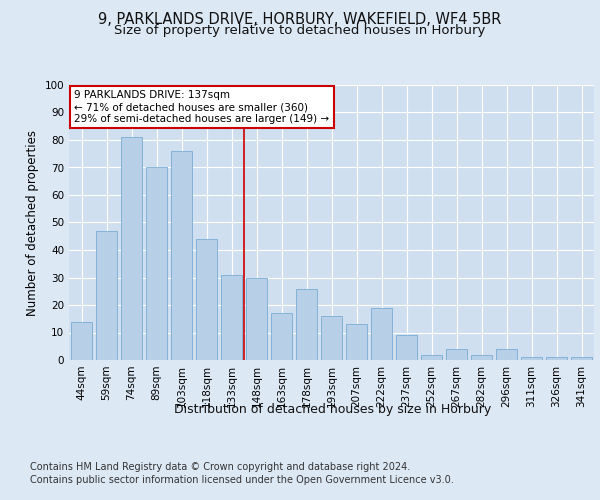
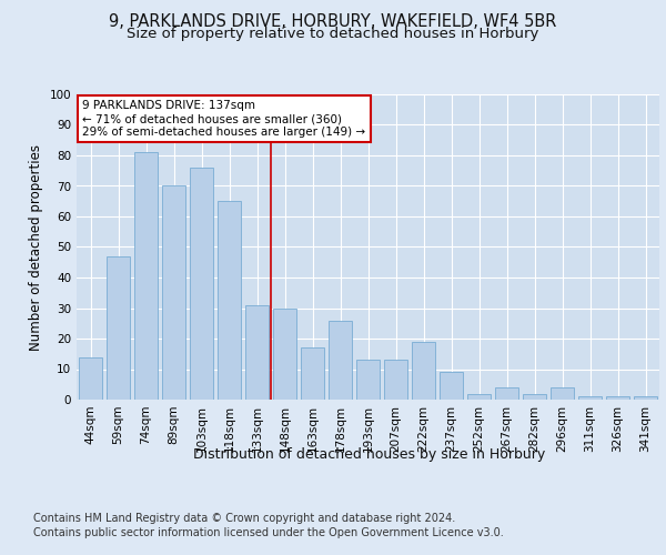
118sqm: 44 -> 65
193sqm: 16 -> 13
